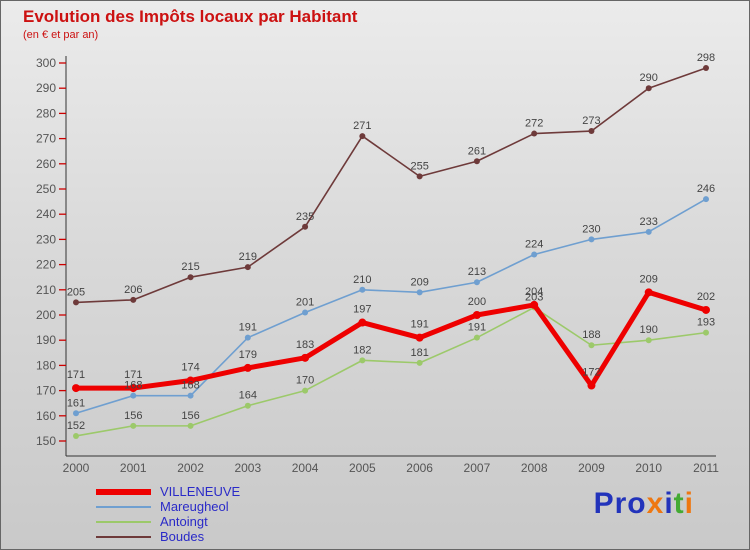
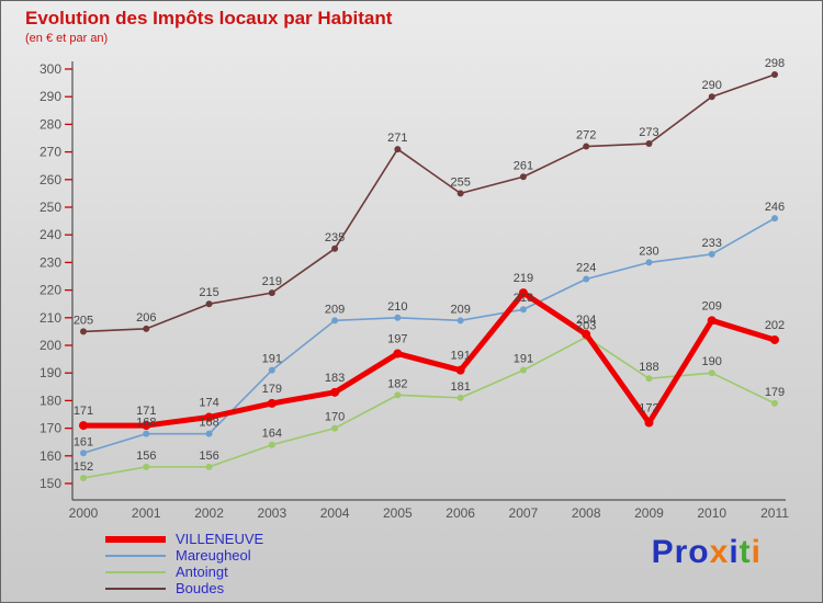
Mareugheol/2004: 201 -> 209
VILLENEUVE/2007: 200 -> 219
Antoingt/2011: 193 -> 179
